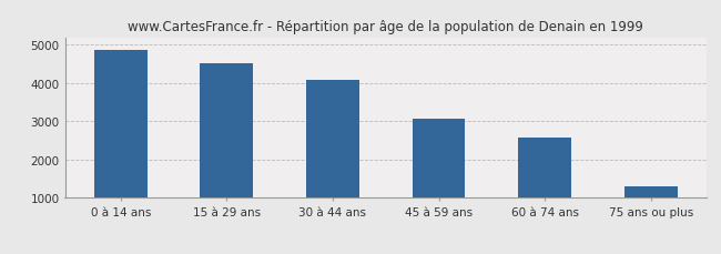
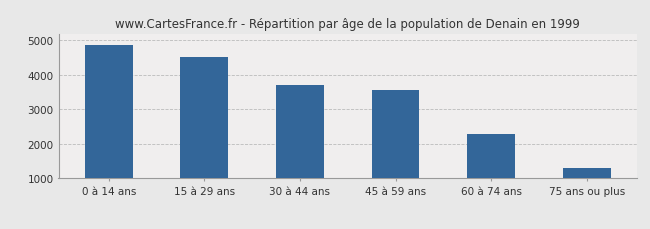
30 à 44 ans: 4080 -> 3700
45 à 59 ans: 3060 -> 3550
60 à 74 ans: 2580 -> 2300
